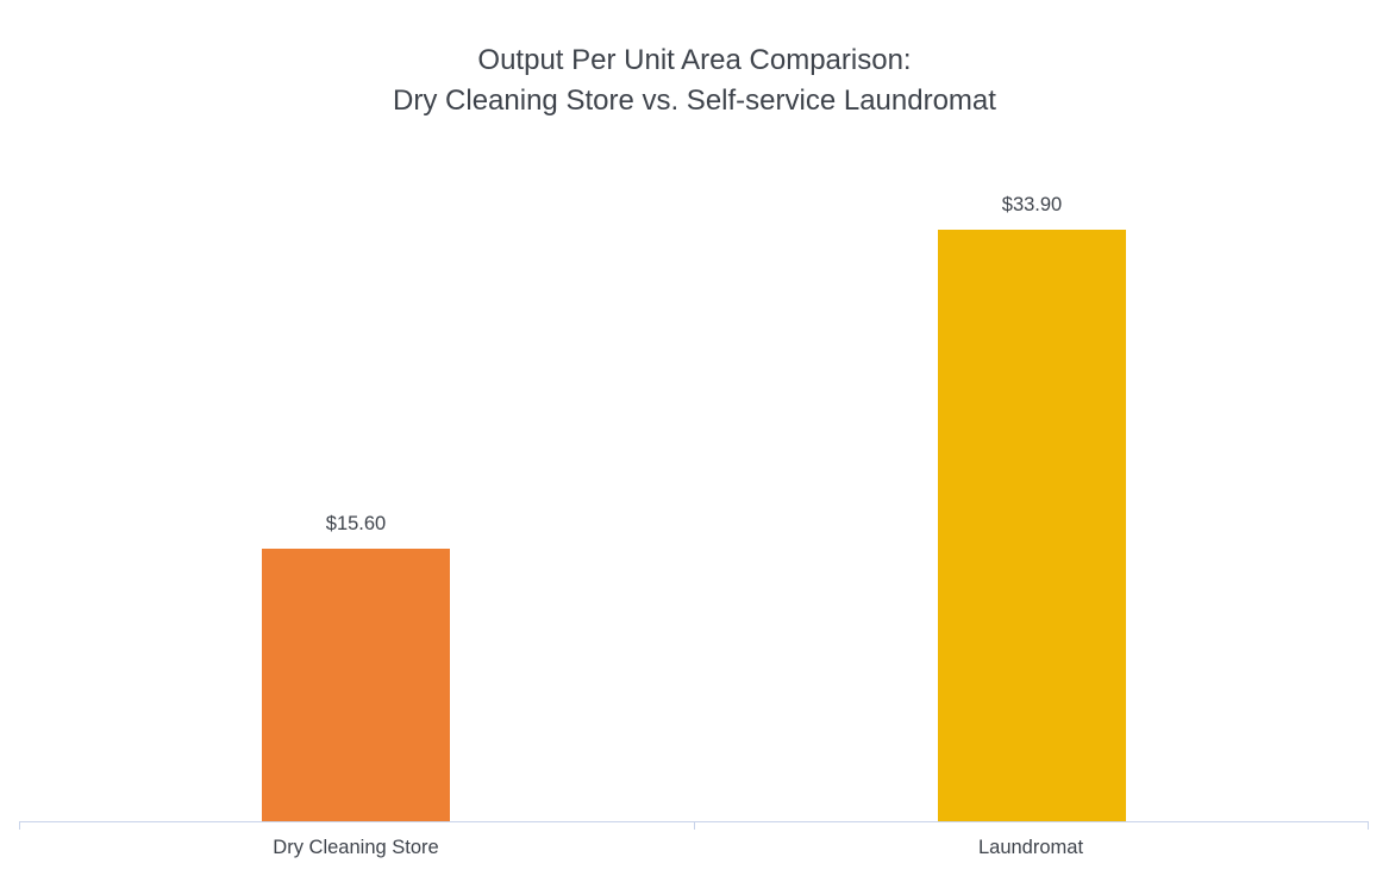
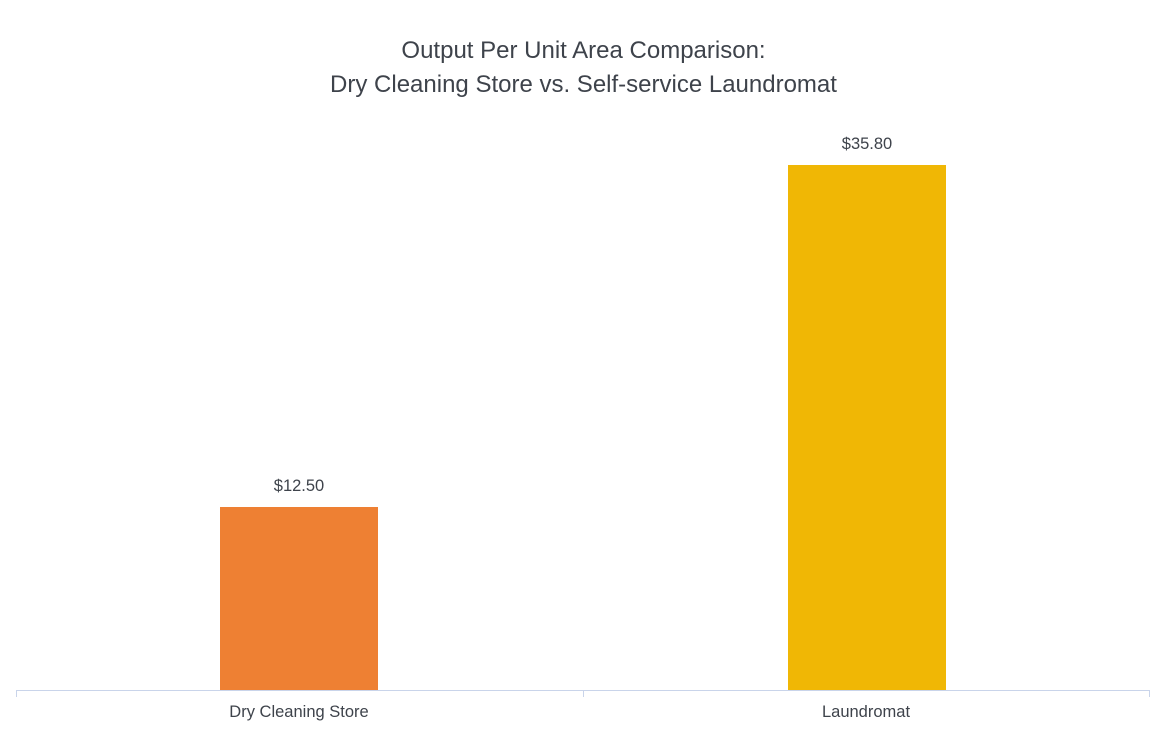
Dry Cleaning Store: $15.60 -> $12.50
Laundromat: $33.90 -> $35.80
